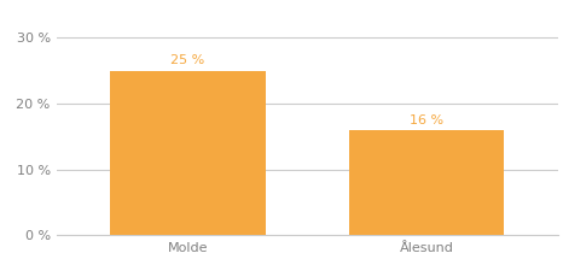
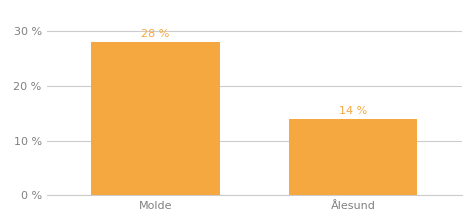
Molde: 25 -> 28
Ålesund: 16 -> 14
